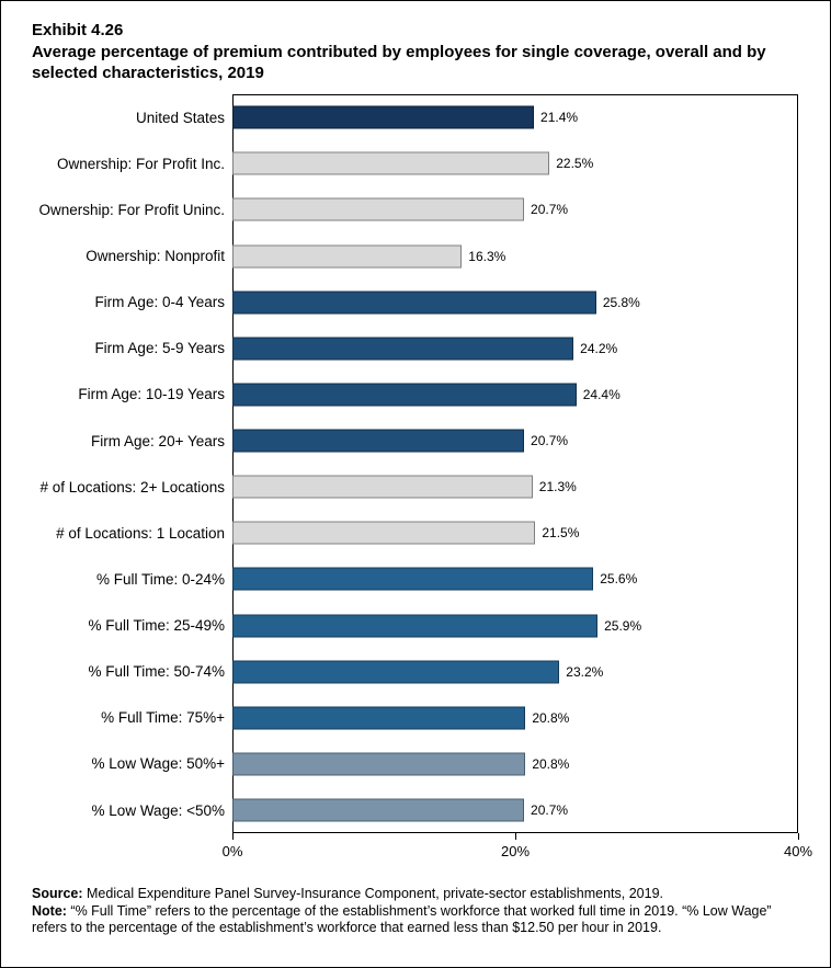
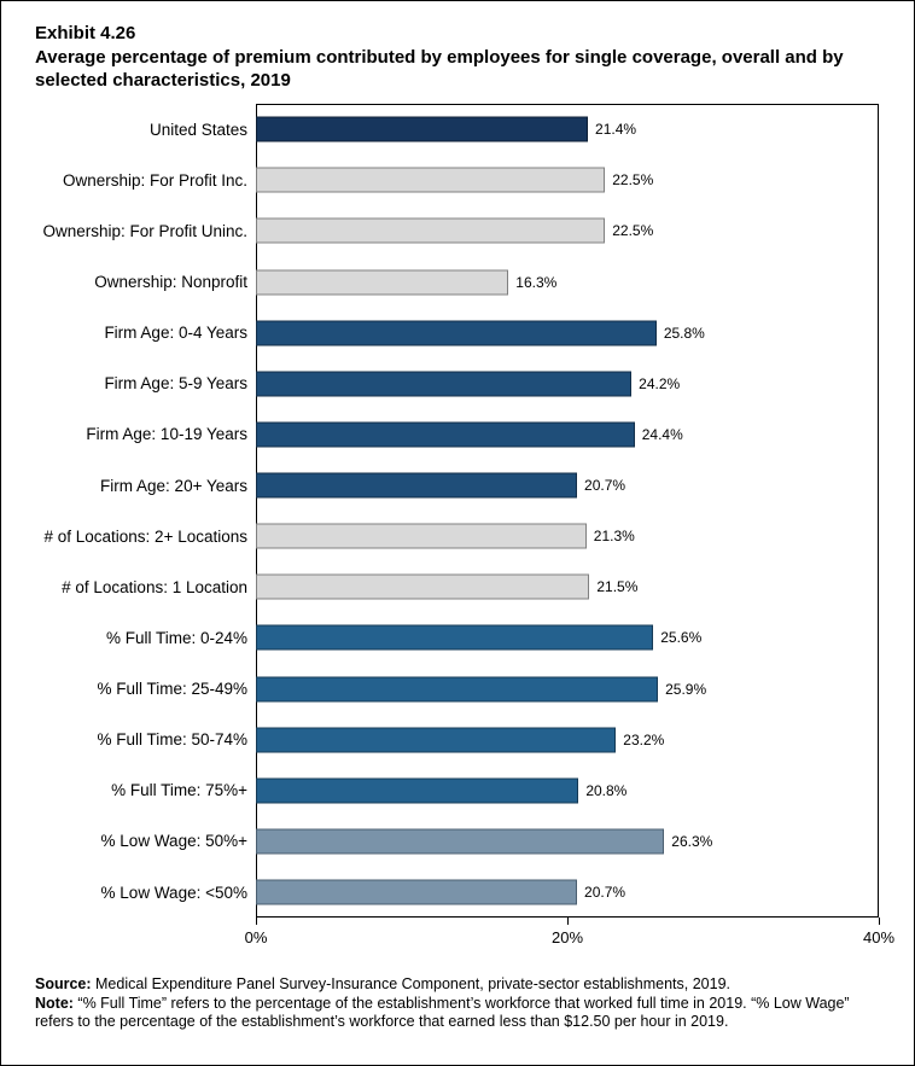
Ownership: For Profit Uninc.: 20.7% -> 22.5%
% Low Wage: 50%+: 20.8% -> 26.3%
